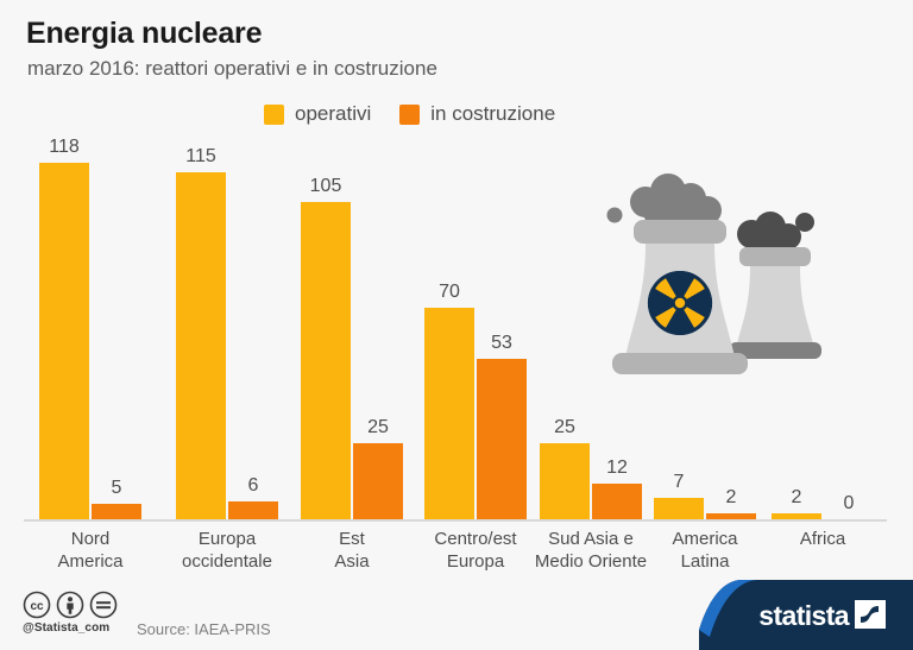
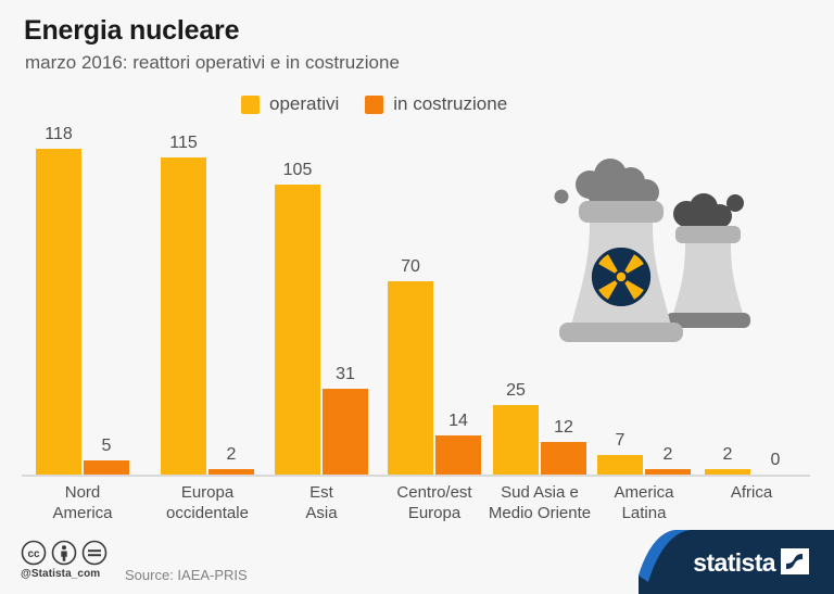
in costruzione/Europa occidentale: 6 -> 2
in costruzione/Est Asia: 25 -> 31
in costruzione/Centro/est Europa: 53 -> 14
